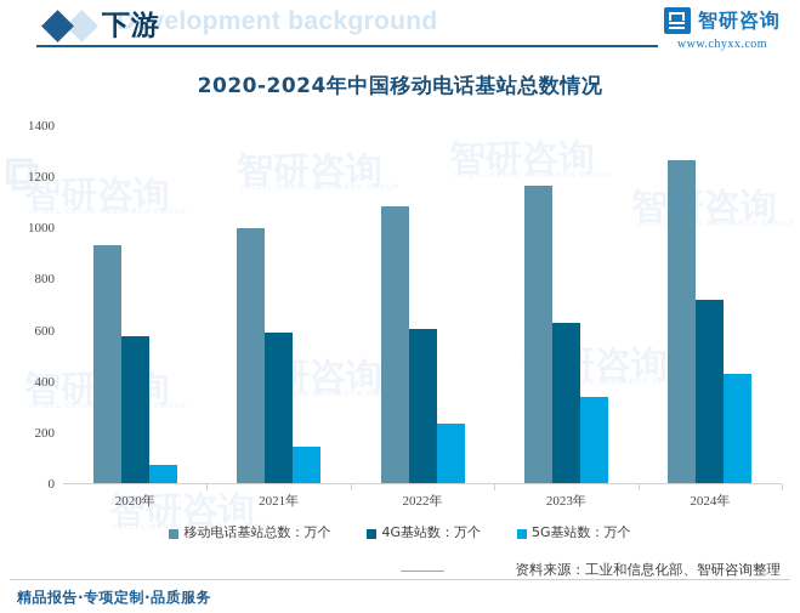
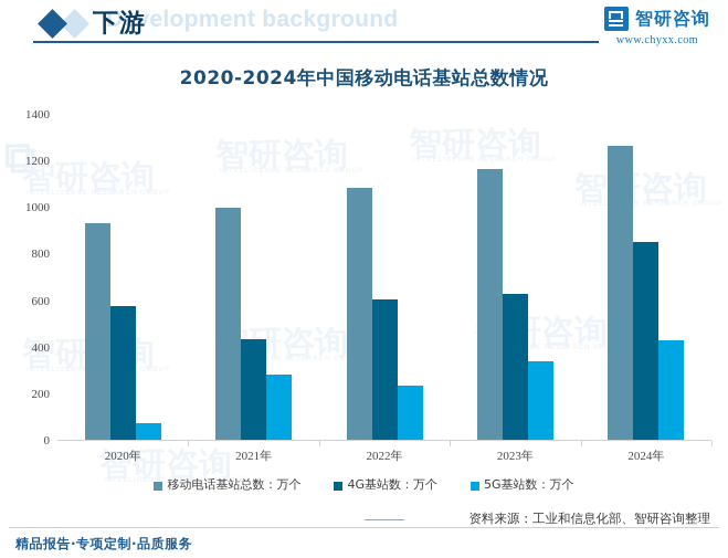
4G基站数：万个/2021年: 590 -> 430
5G基站数：万个/2021年: 140 -> 280
4G基站数：万个/2024年: 720 -> 850
